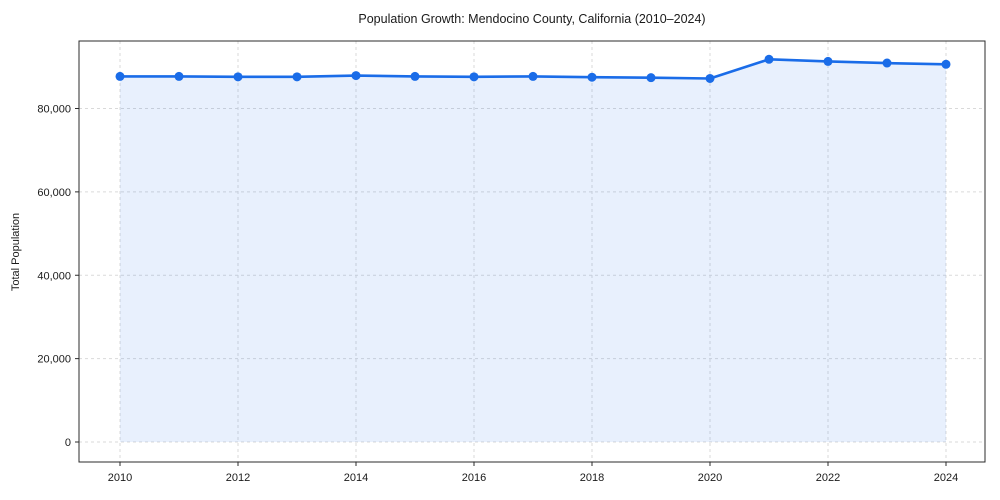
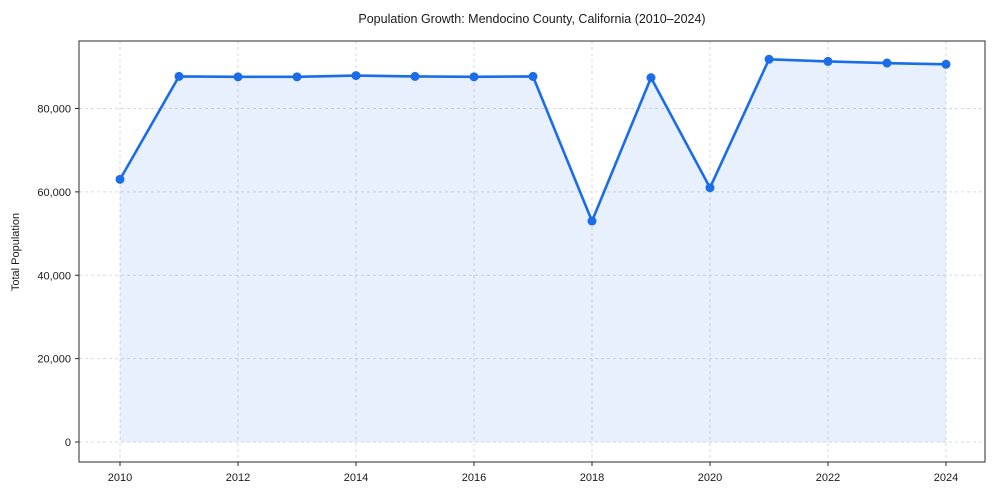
2010: 88000 -> 63000
2018: 88000 -> 53000
2020: 87000 -> 61000
